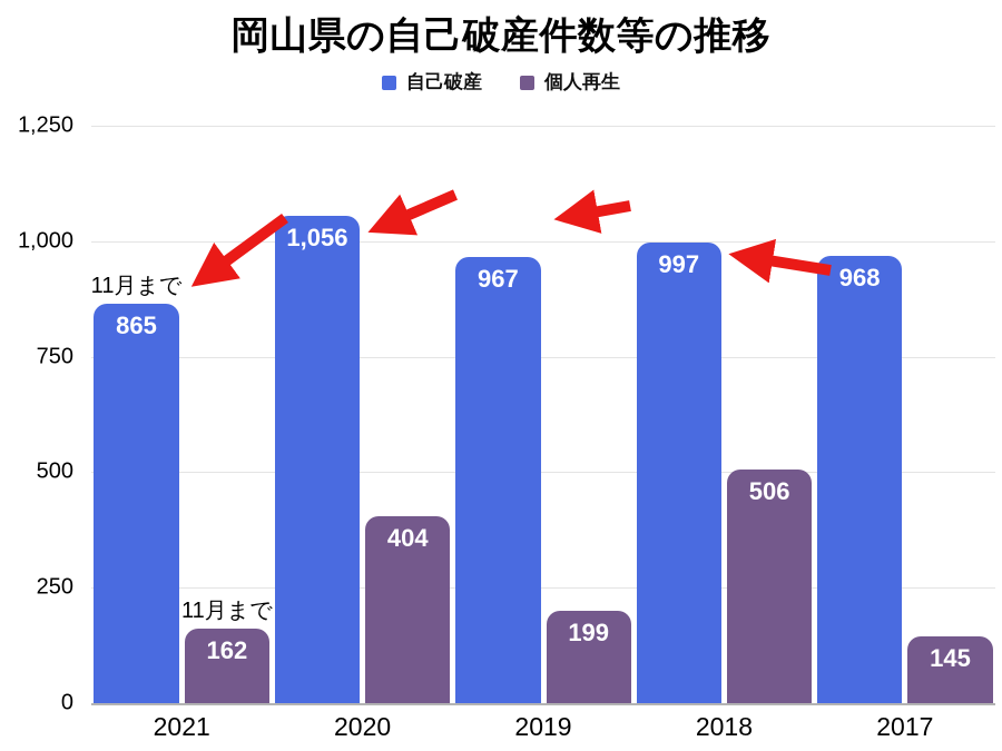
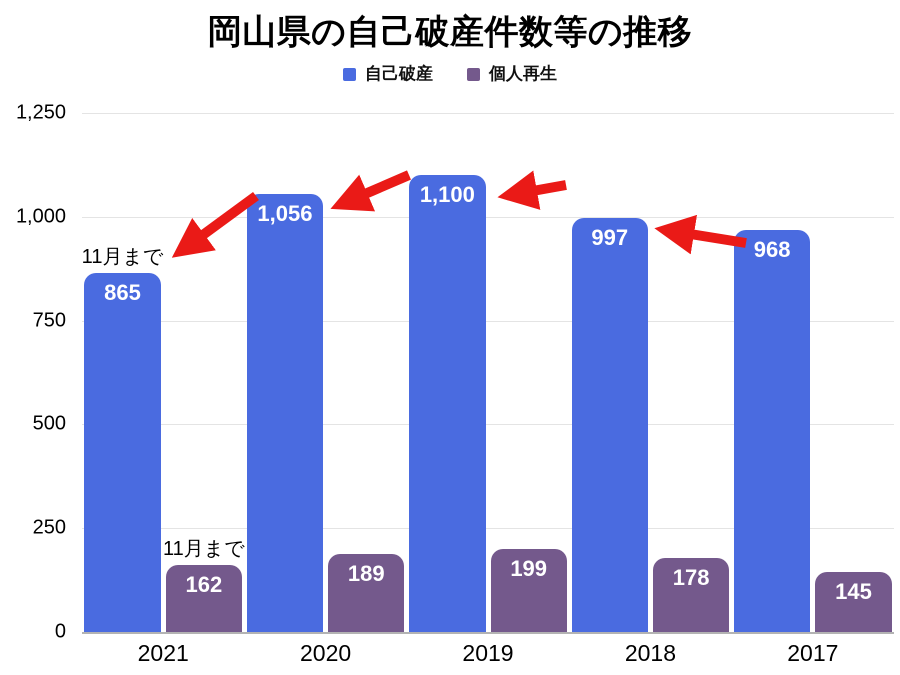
個人再生/2020: 404 -> 189
自己破産/2019: 967 -> 1,100
個人再生/2018: 506 -> 178
